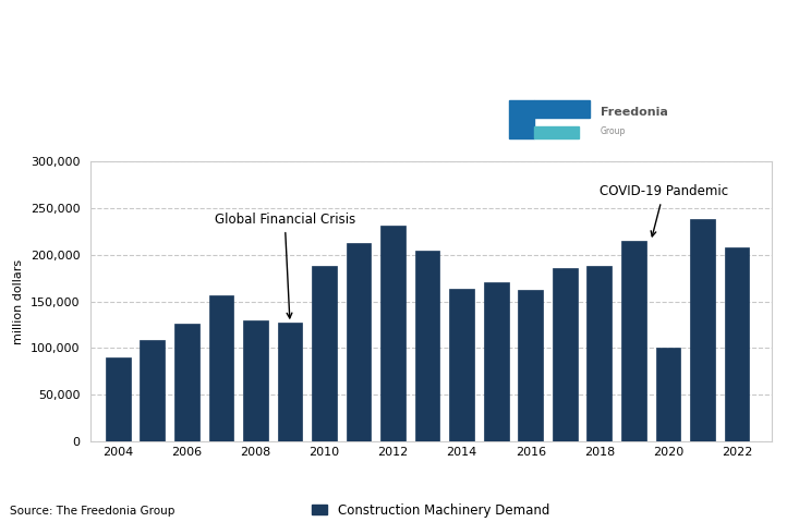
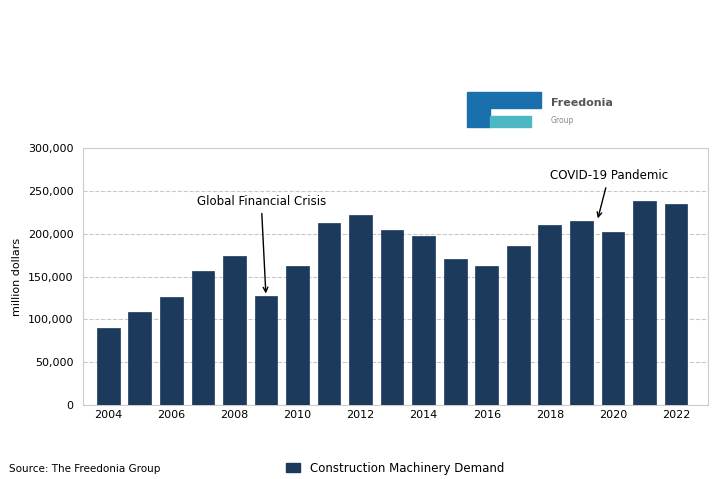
2008: 130,000 -> 174,000
2010: 188,000 -> 163,000
2012: 232,000 -> 222,000
2014: 164,000 -> 197,000
2018: 188,000 -> 210,000
2020: 100,000 -> 202,000
2022: 208,000 -> 235,000
